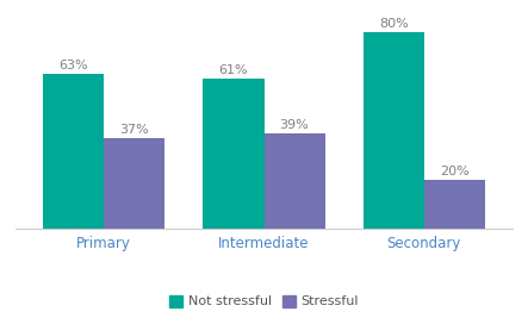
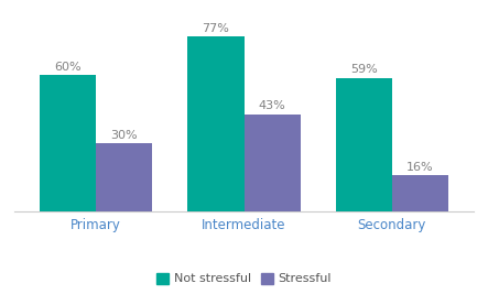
Not stressful/Primary: 63% -> 60%
Stressful/Primary: 37% -> 30%
Not stressful/Intermediate: 61% -> 77%
Stressful/Intermediate: 39% -> 43%
Not stressful/Secondary: 80% -> 59%
Stressful/Secondary: 20% -> 16%
